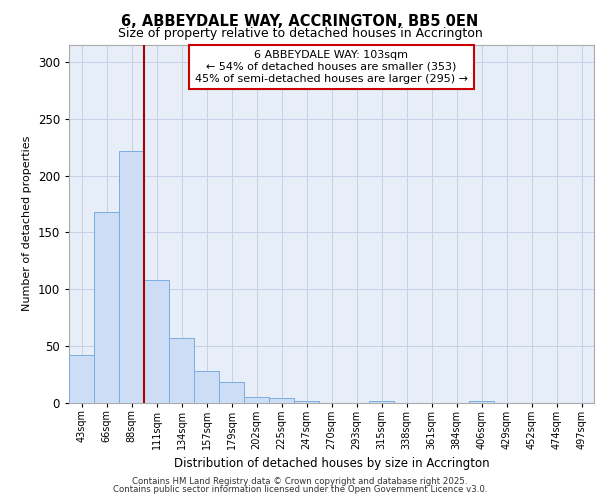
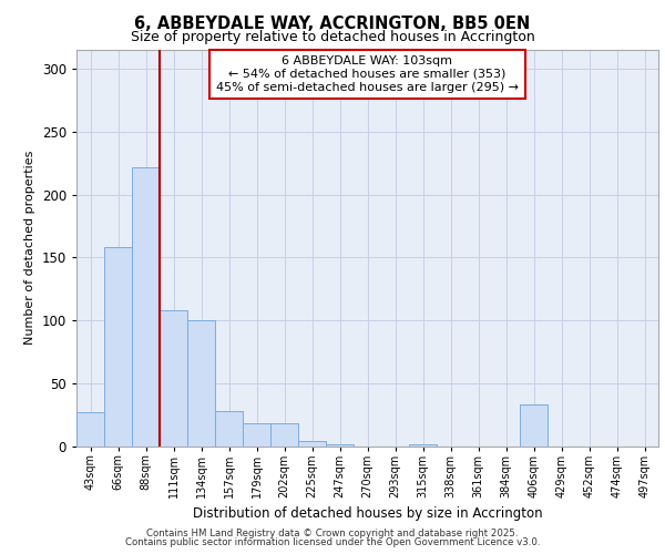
43sqm: 42 -> 27
66sqm: 168 -> 158
134sqm: 57 -> 100
202sqm: 5 -> 18
406sqm: 1 -> 33
